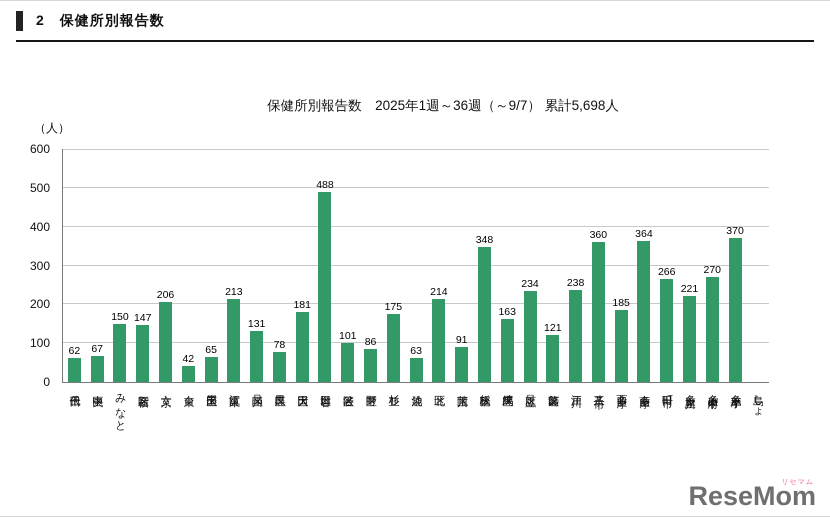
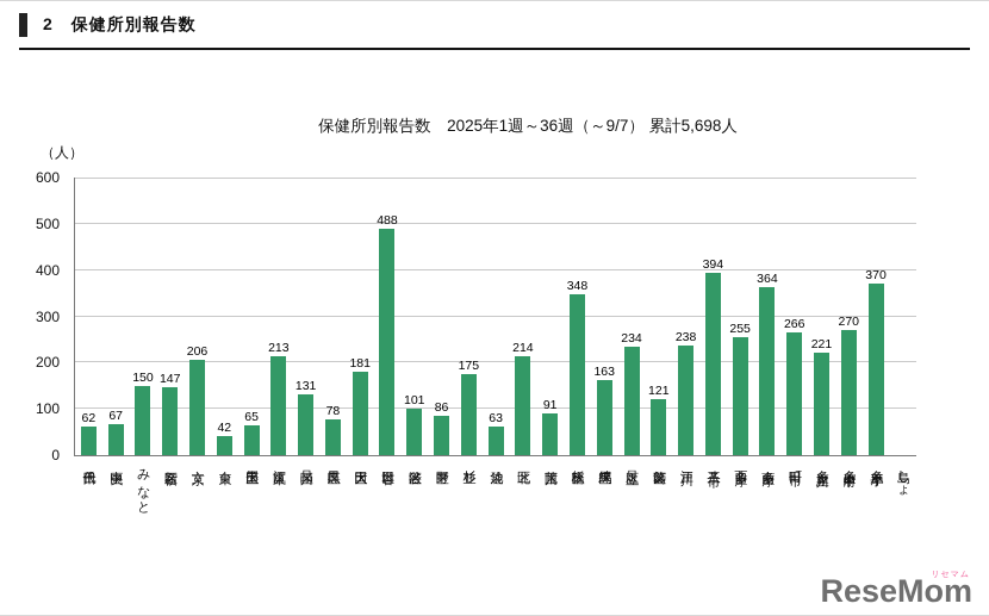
八王子市: 360 -> 394
西多摩: 185 -> 255
